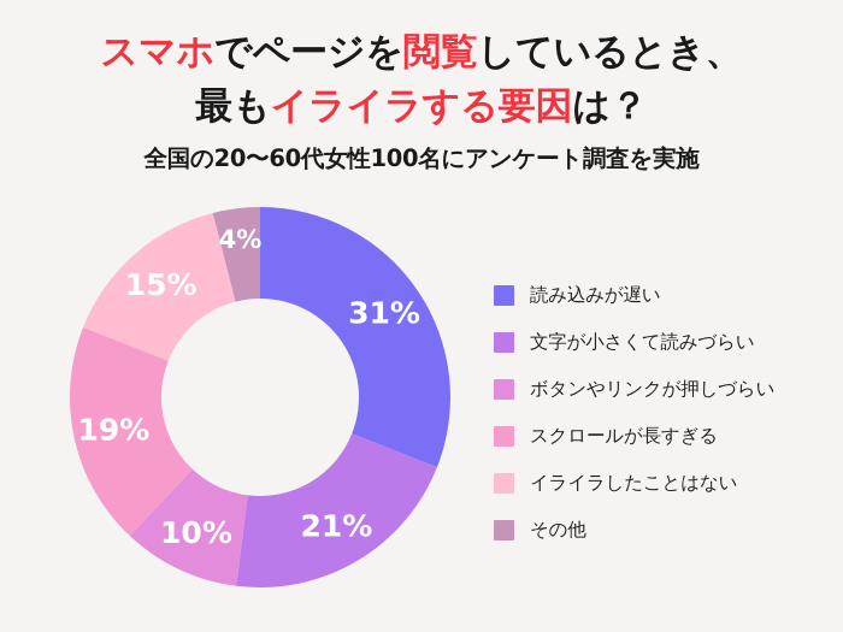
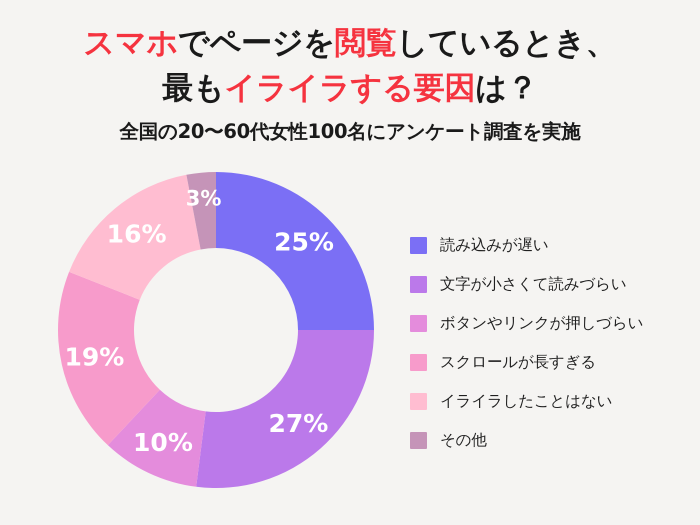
読み込みが遅い: 31% -> 25%
文字が小さくて読みづらい: 21% -> 27%
イライラしたことはない: 15% -> 16%
その他: 4% -> 3%
